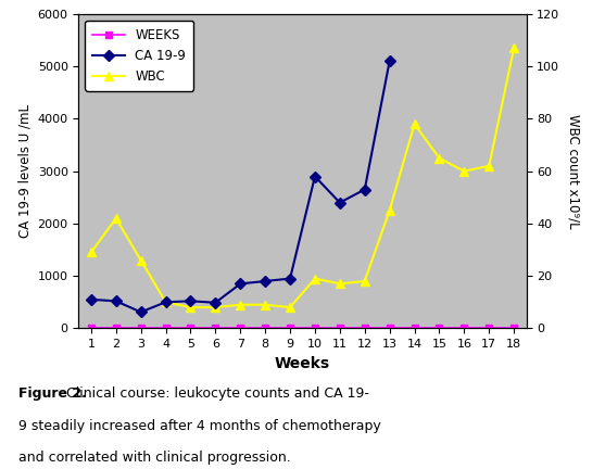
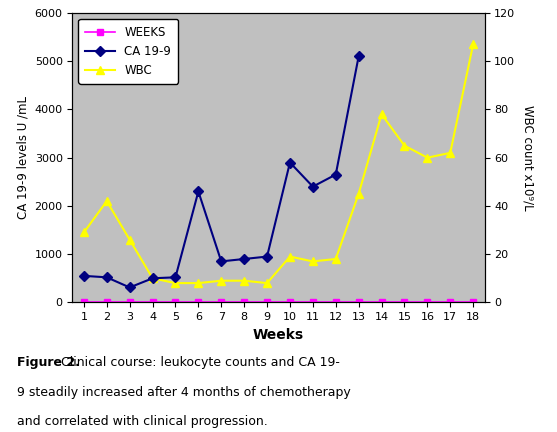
CA 19-9/6: 490 -> 2300
